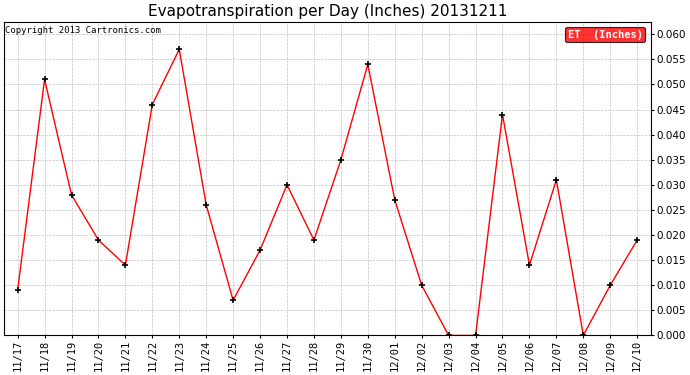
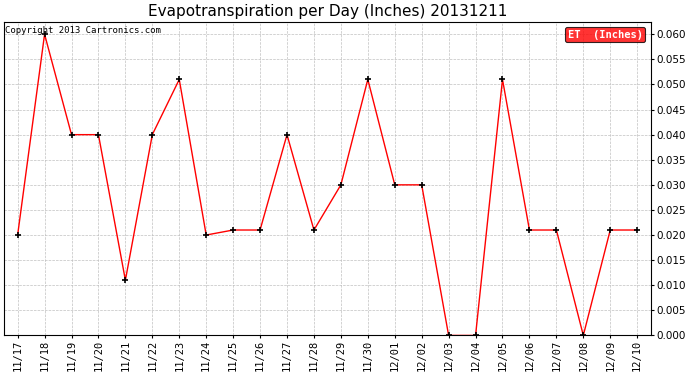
11/17: 0.009 -> 0.020
11/18: 0.051 -> 0.060
11/19: 0.028 -> 0.040
11/20: 0.019 -> 0.040
11/21: 0.014 -> 0.011
11/22: 0.046 -> 0.040
11/23: 0.057 -> 0.051
11/24: 0.026 -> 0.020
11/25: 0.007 -> 0.021
11/26: 0.017 -> 0.021
11/27: 0.030 -> 0.040
11/28: 0.019 -> 0.021
11/29: 0.035 -> 0.030
11/30: 0.054 -> 0.051
12/01: 0.027 -> 0.030
12/02: 0.010 -> 0.030
12/05: 0.044 -> 0.051
12/06: 0.014 -> 0.021
12/07: 0.031 -> 0.021
12/09: 0.010 -> 0.021
12/10: 0.019 -> 0.021
